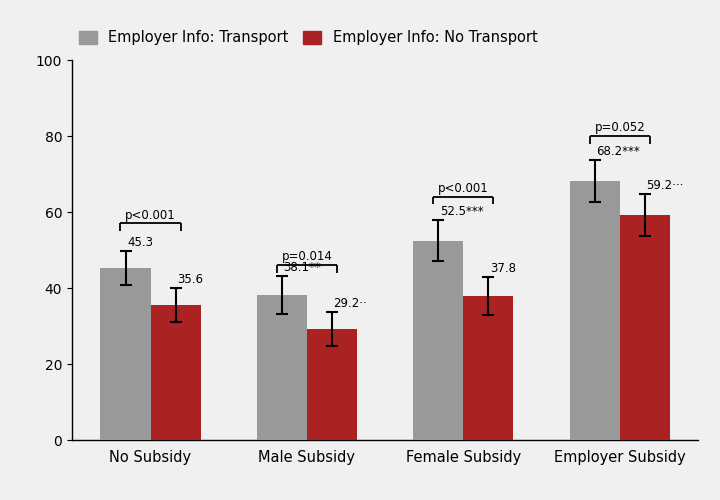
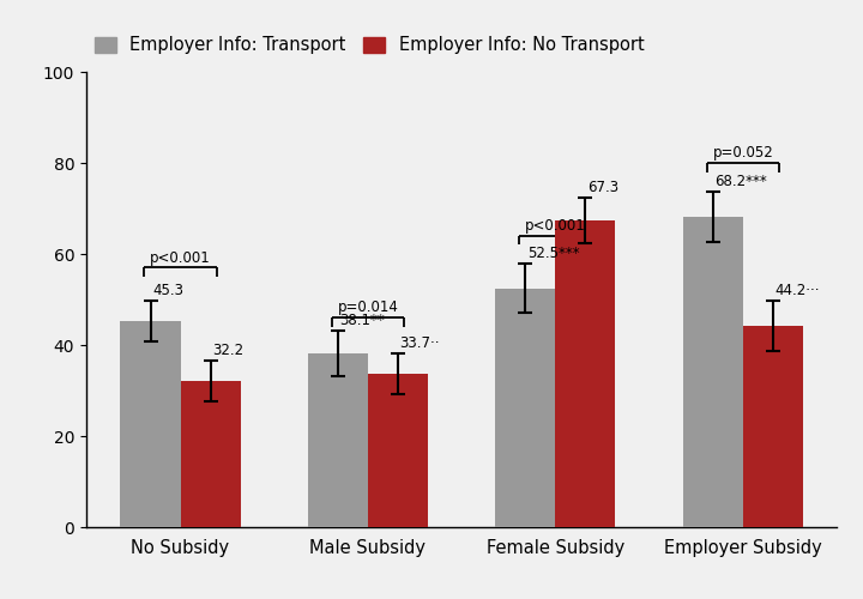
Employer Info: No Transport/No Subsidy: 35.6 -> 32.2
Employer Info: No Transport/Male Subsidy: 29.2·· -> 33.7··
Employer Info: No Transport/Female Subsidy: 37.8 -> 67.3
Employer Info: No Transport/Employer Subsidy: 59.2··· -> 44.2···
